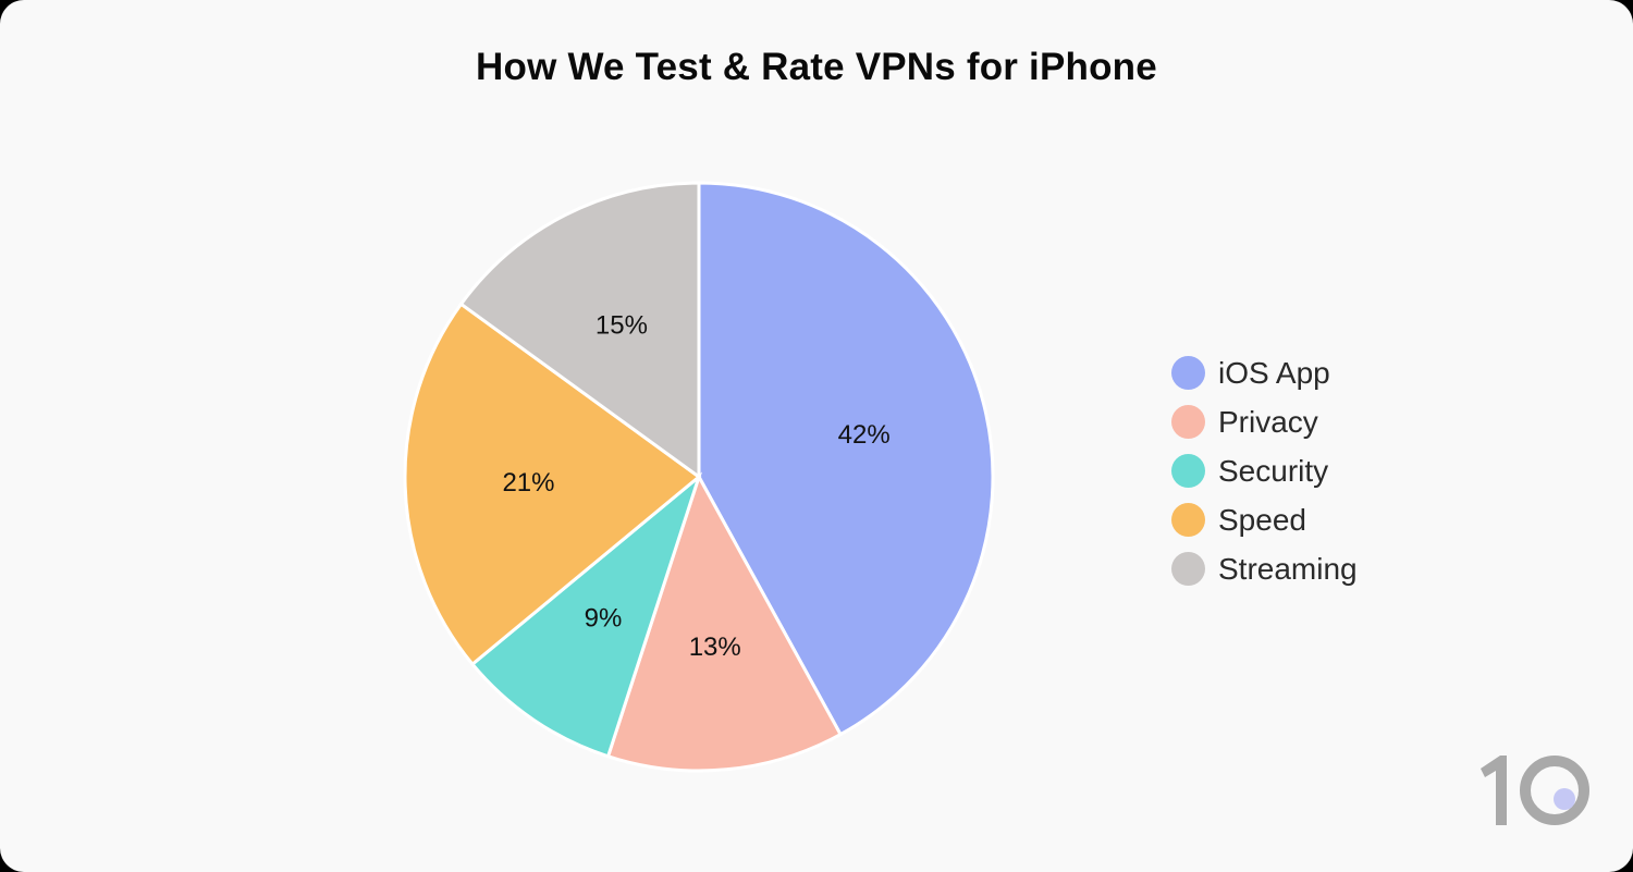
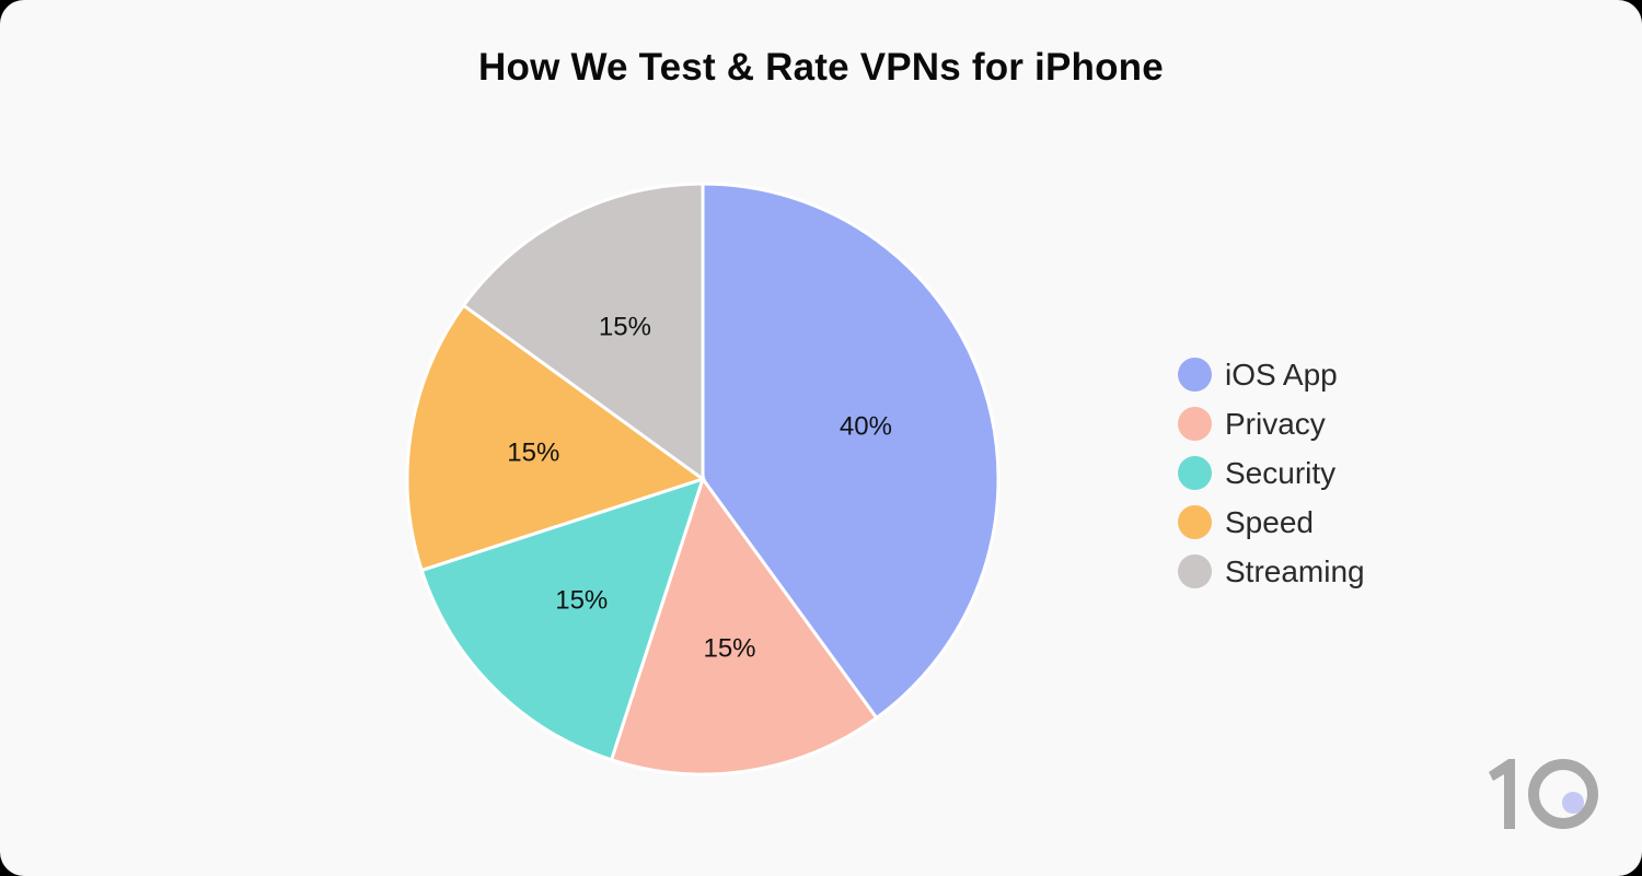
iOS App: 42% -> 40%
Privacy: 13% -> 15%
Security: 9% -> 15%
Speed: 21% -> 15%
